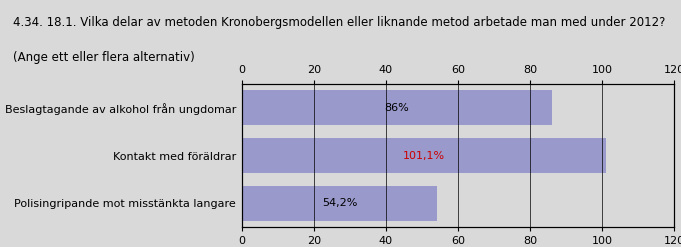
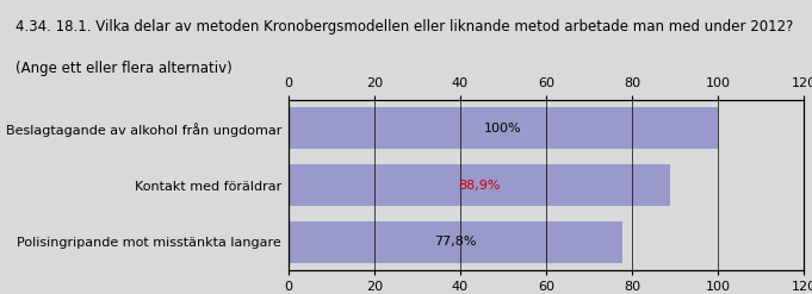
Beslagtagande av alkohol från ungdomar: 86% -> 100%
Kontakt med föräldrar: 101,1% -> 88,9%
Polisingripande mot misstänkta langare: 54,2% -> 77,8%
